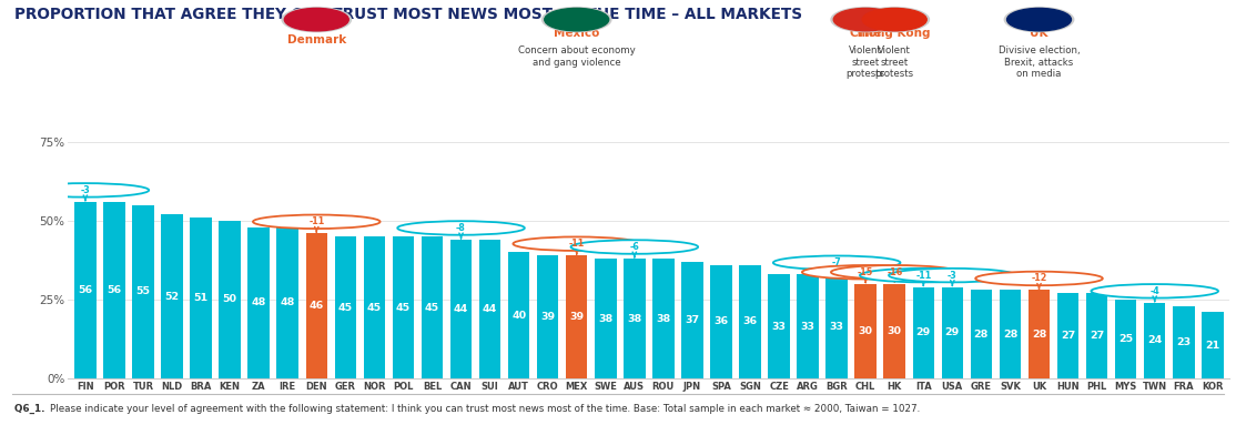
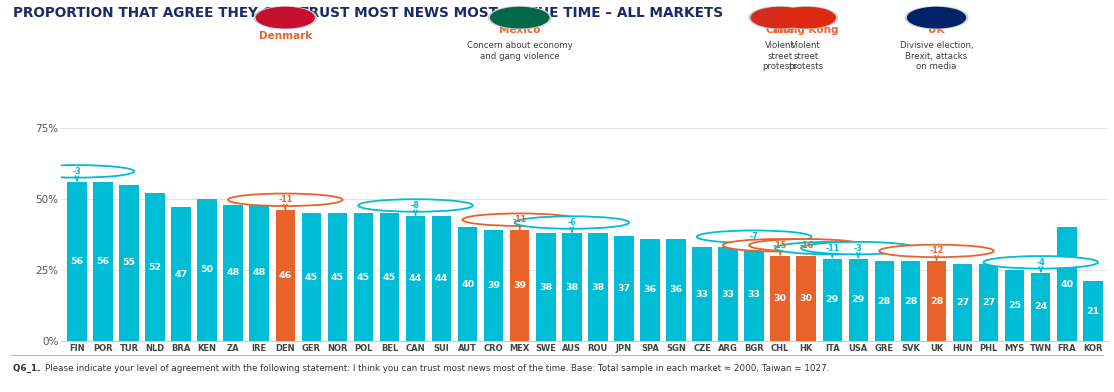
BRA: 51 -> 47
FRA: 23 -> 40
